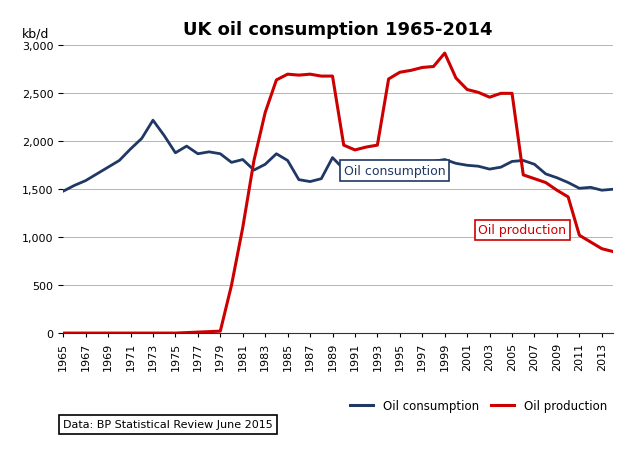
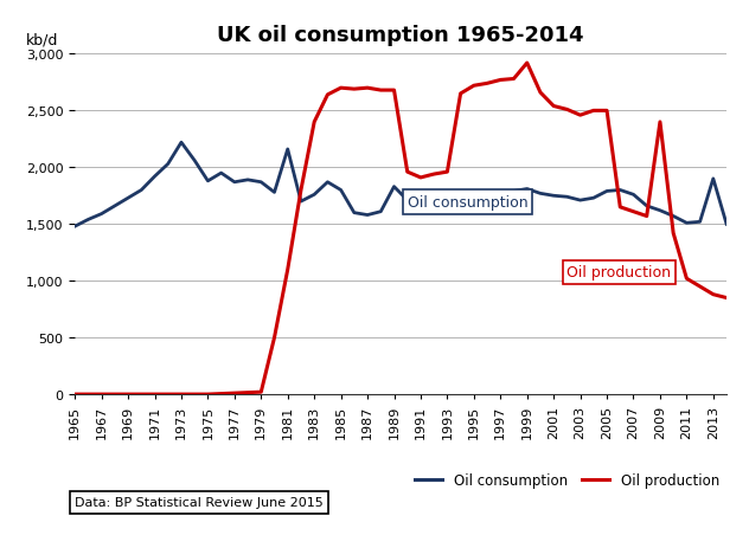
Oil consumption/1981: 1,810 -> 2,160
Oil production/1983: 2,300 -> 2,400
Oil production/2009: 1,490 -> 2,400
Oil consumption/2013: 1,490 -> 1,900
